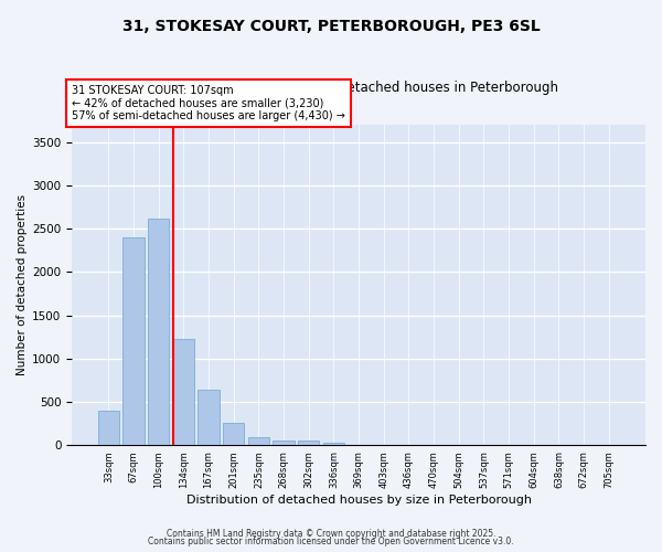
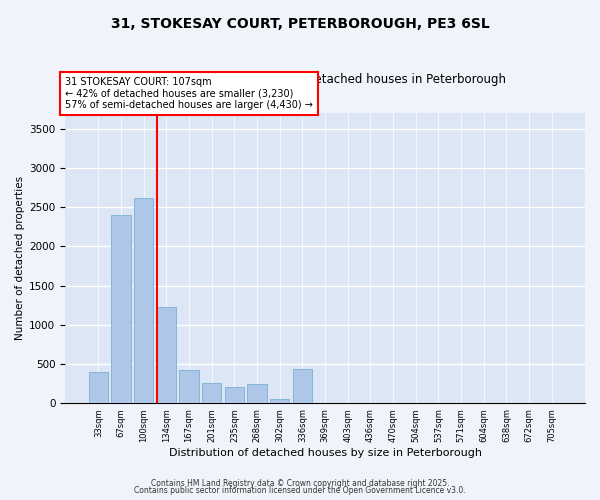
167sqm: 640 -> 420
235sqm: 90 -> 200
268sqm: 60 -> 240
336sqm: 30 -> 440
